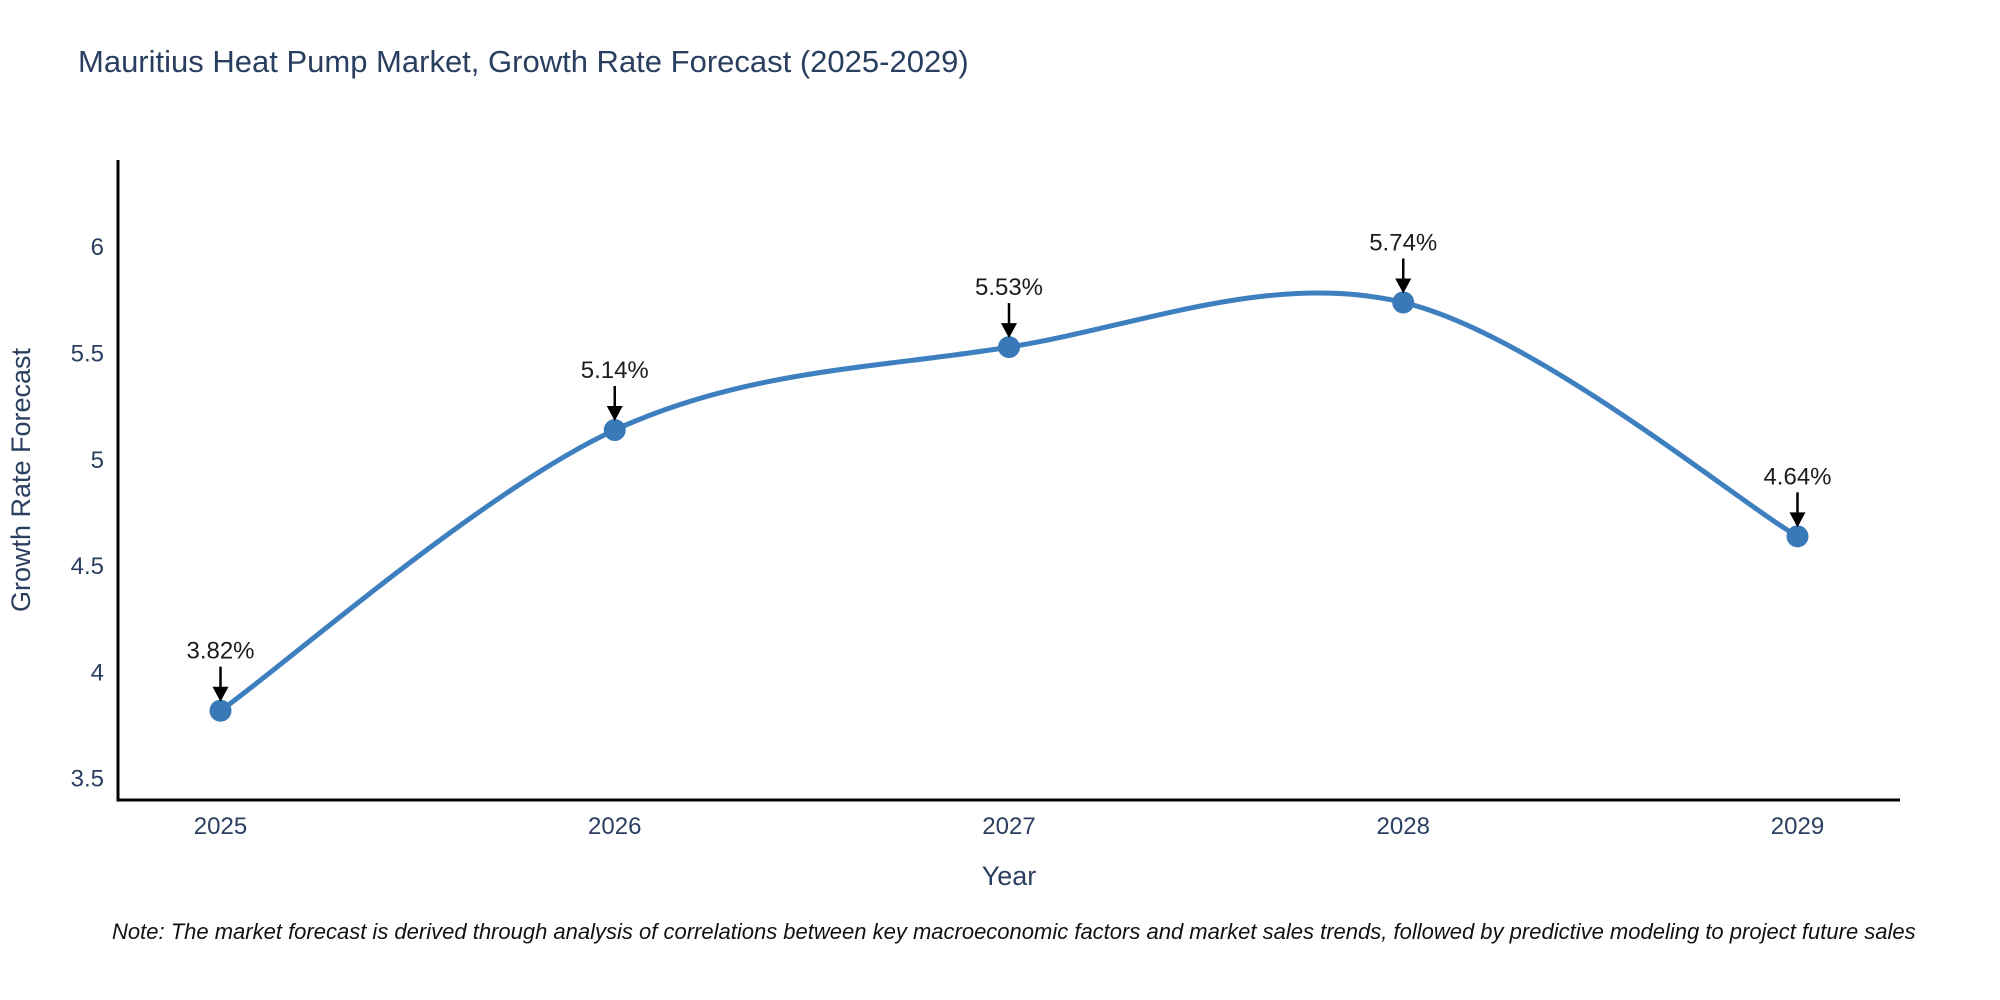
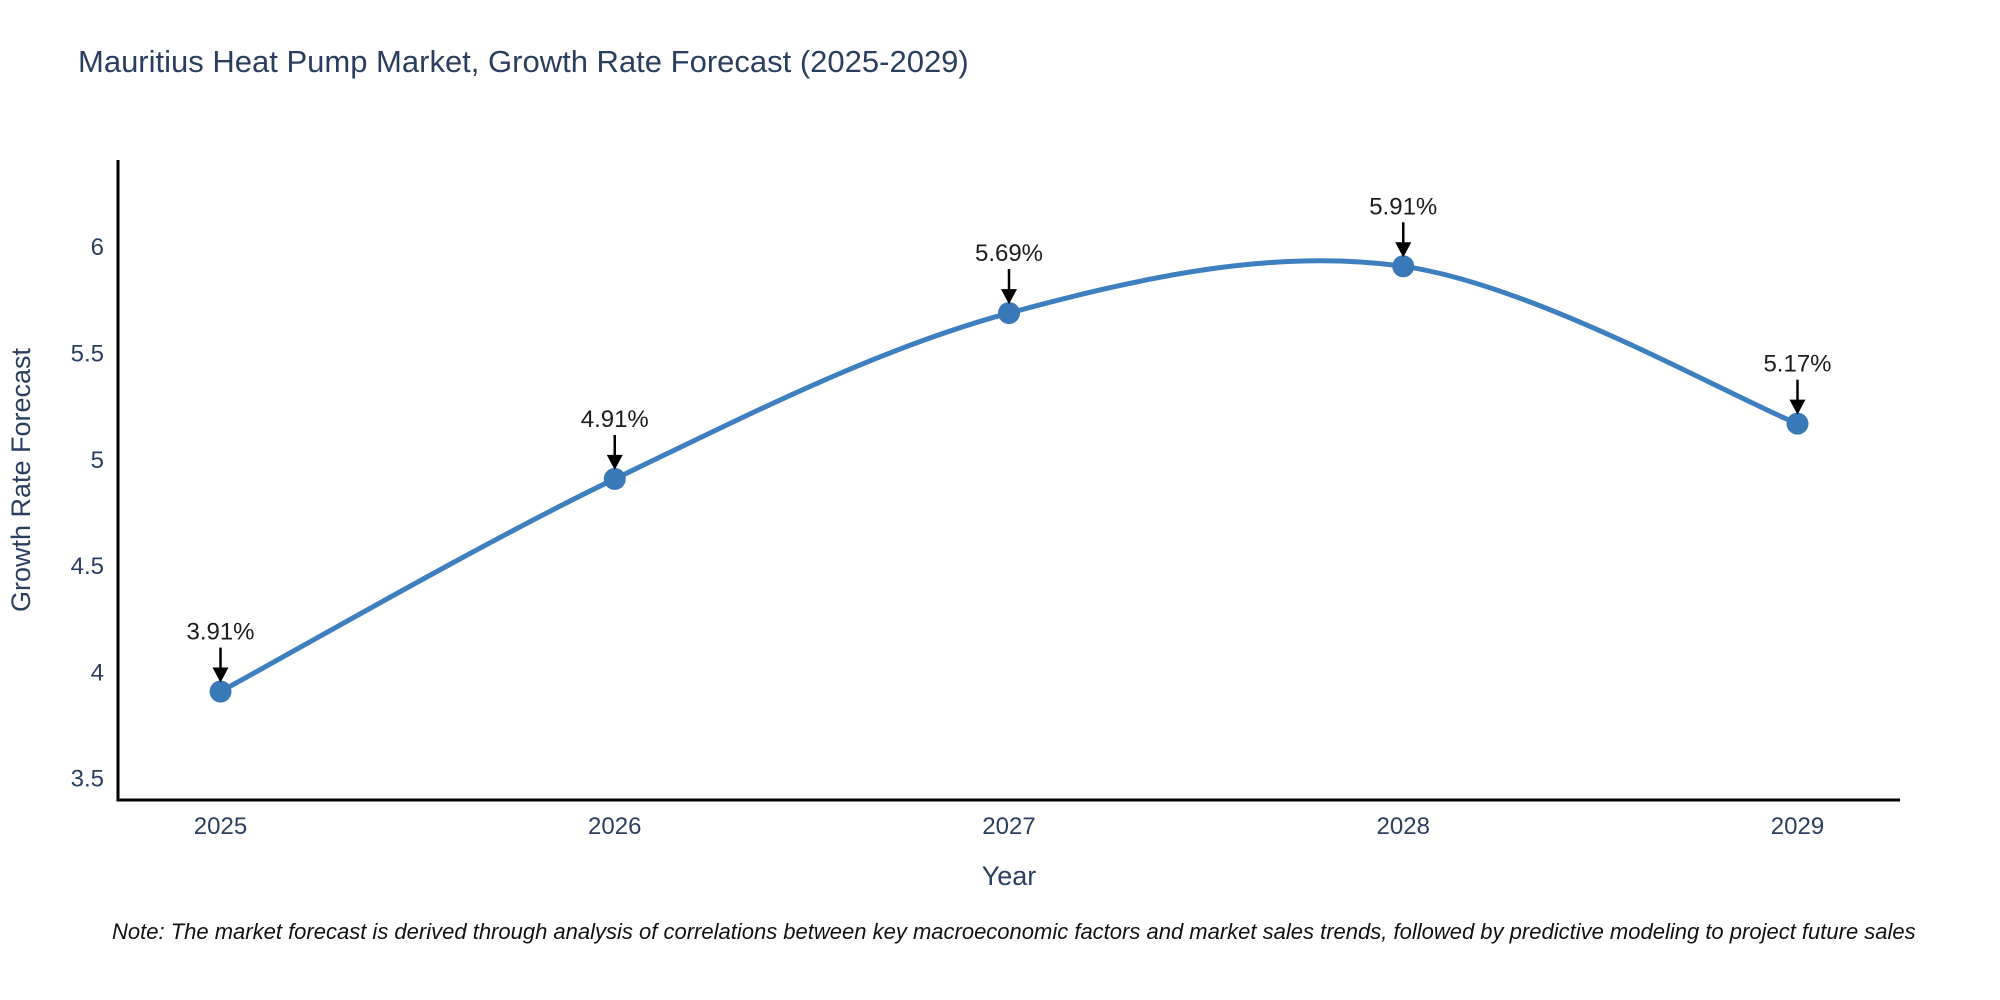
2025: 3.82% -> 3.91%
2026: 5.14% -> 4.91%
2027: 5.53% -> 5.69%
2028: 5.74% -> 5.91%
2029: 4.64% -> 5.17%
